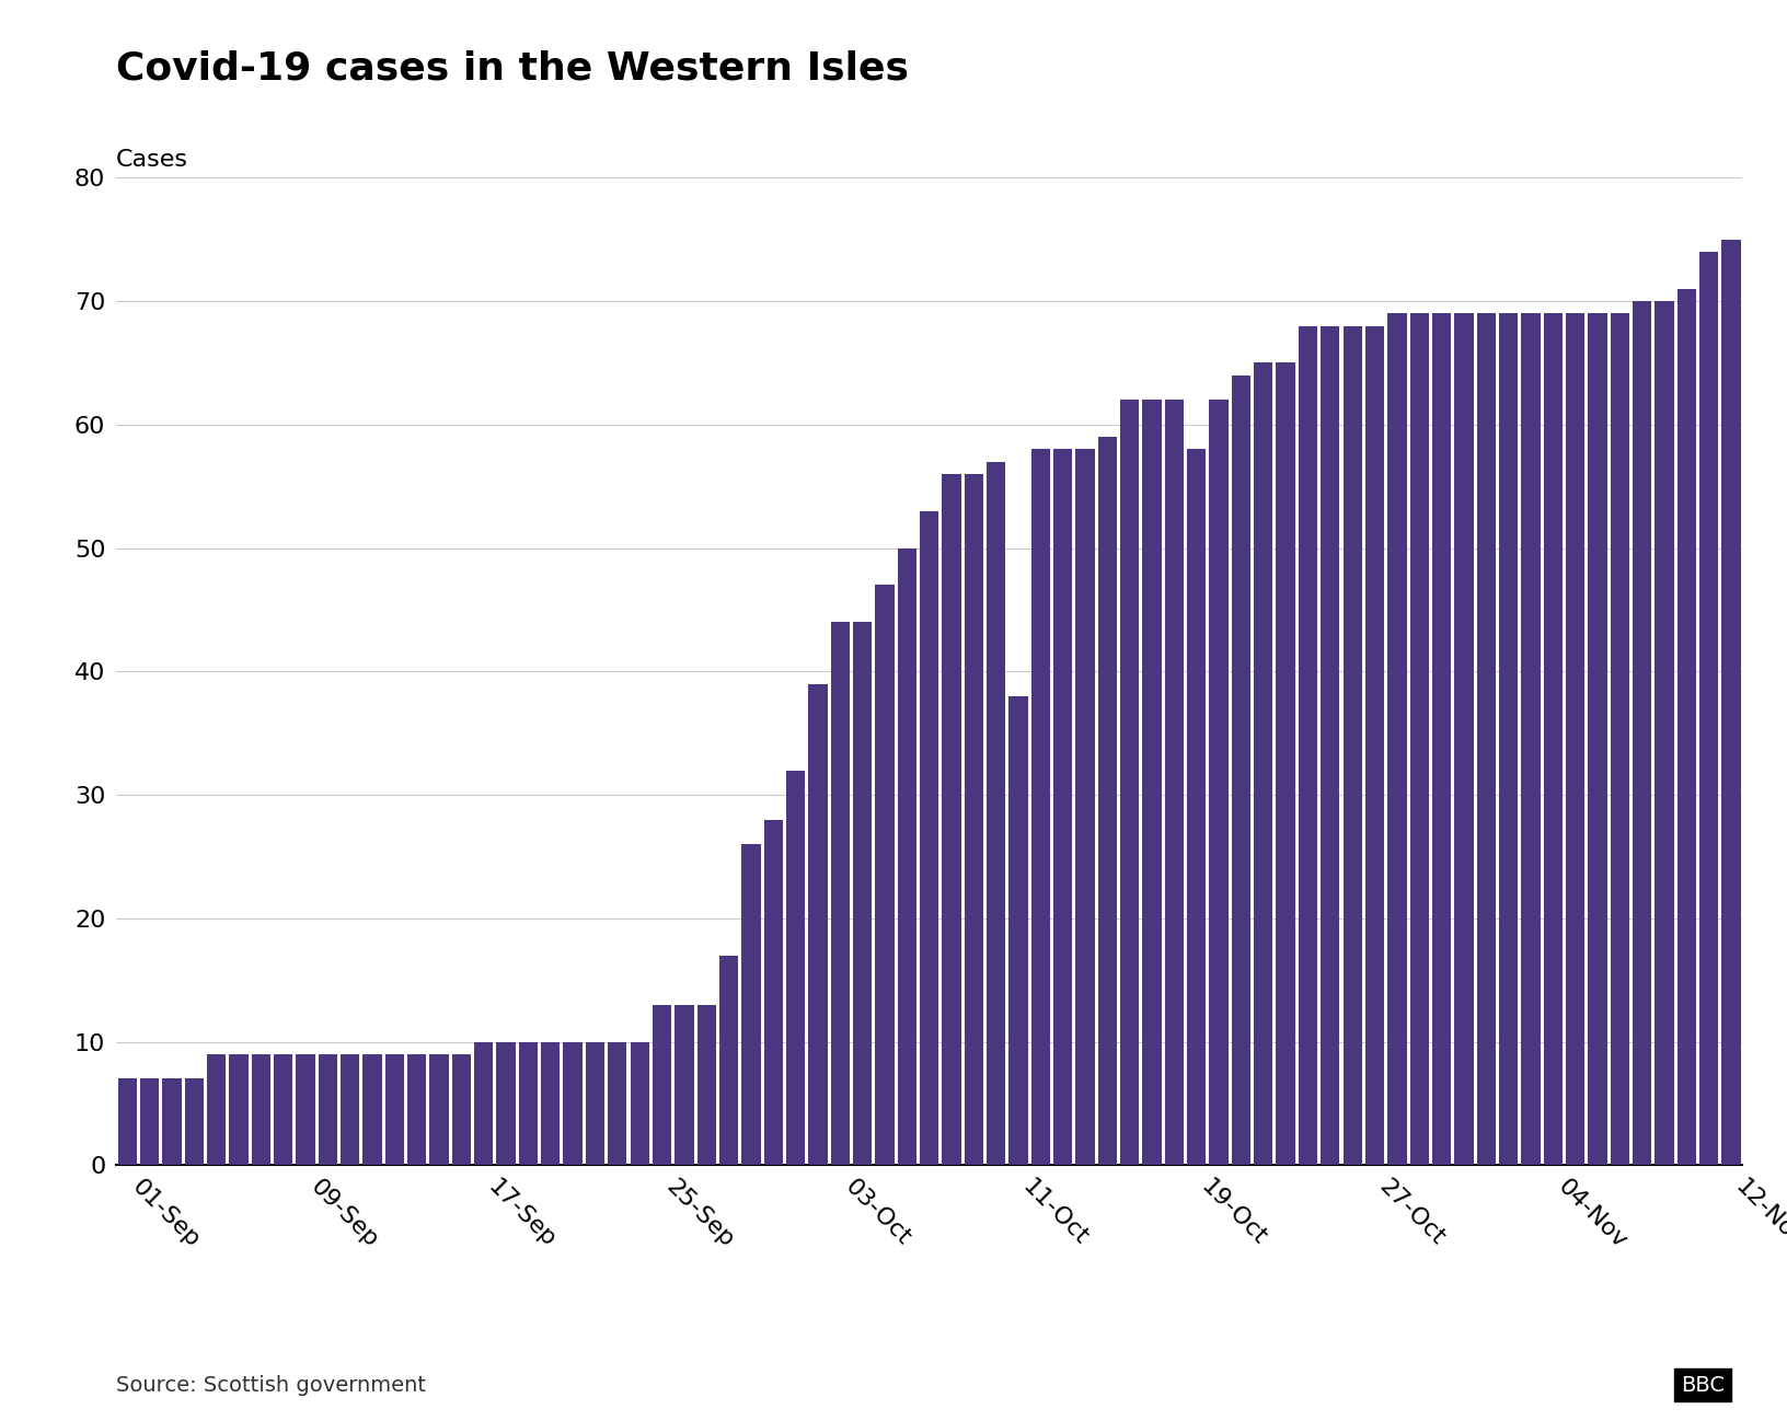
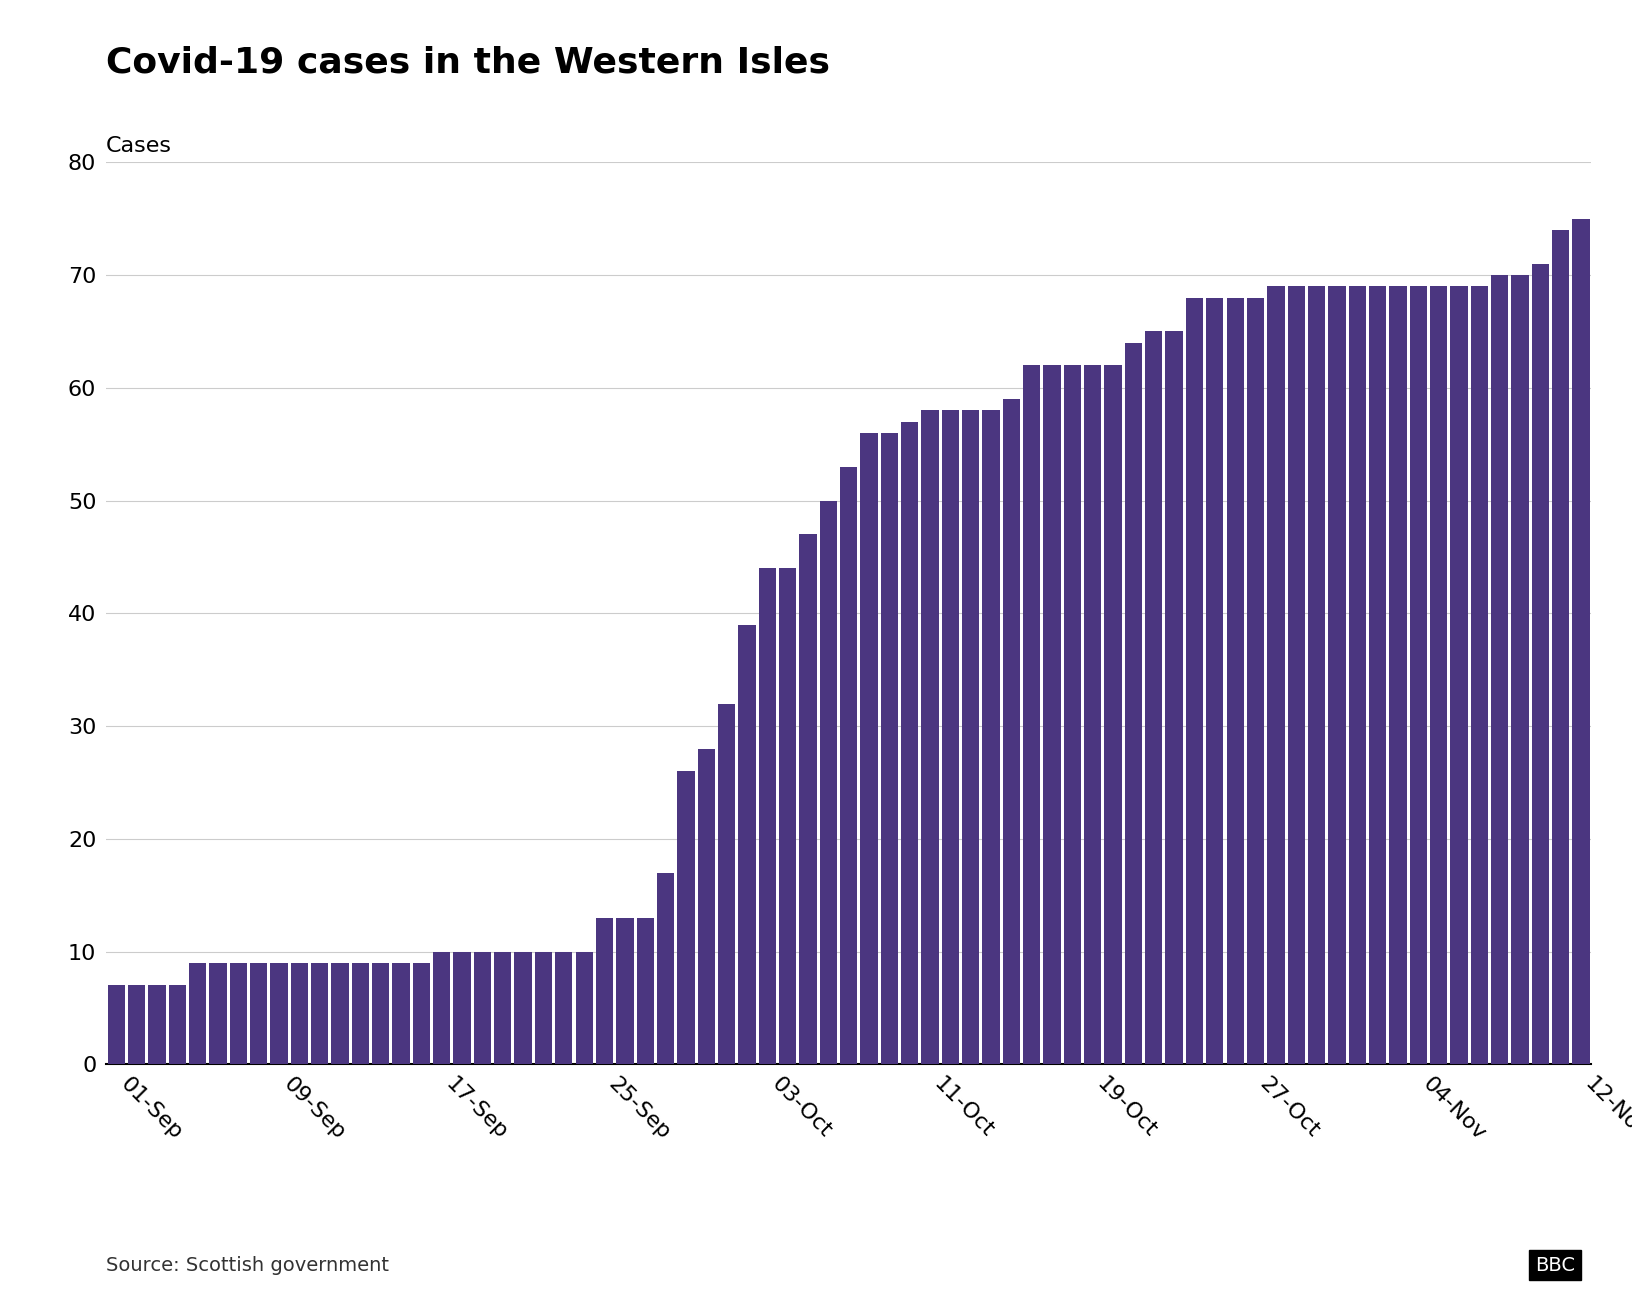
11-Oct: 38 -> 58
19-Oct: 58 -> 62
